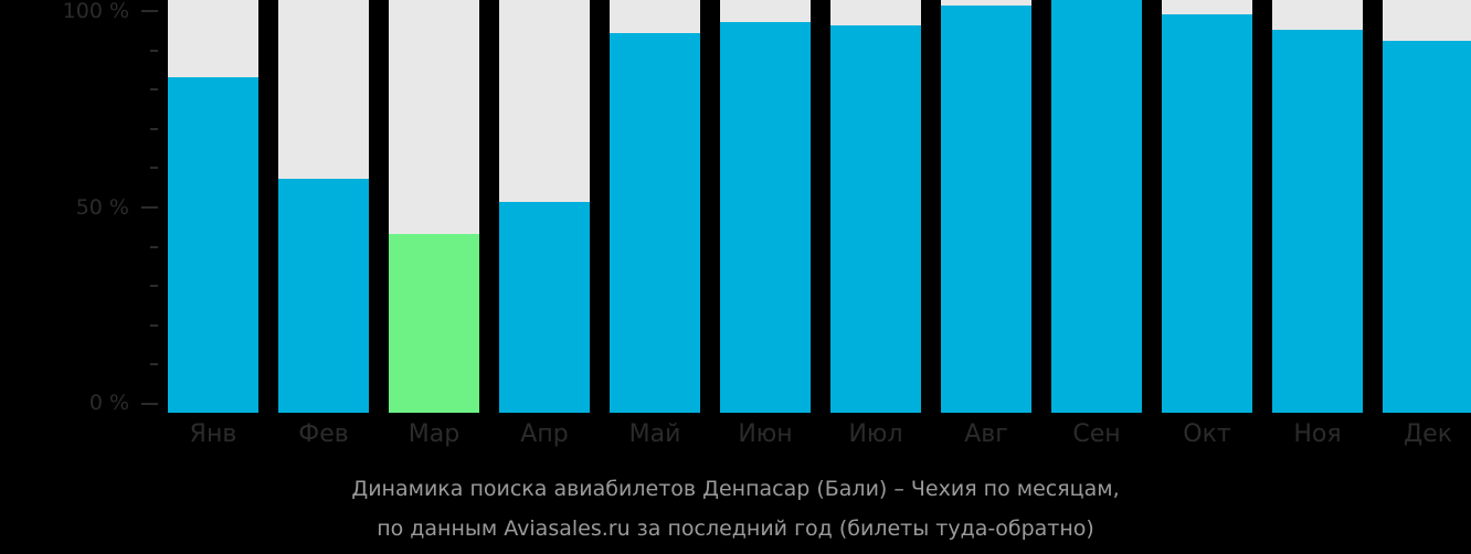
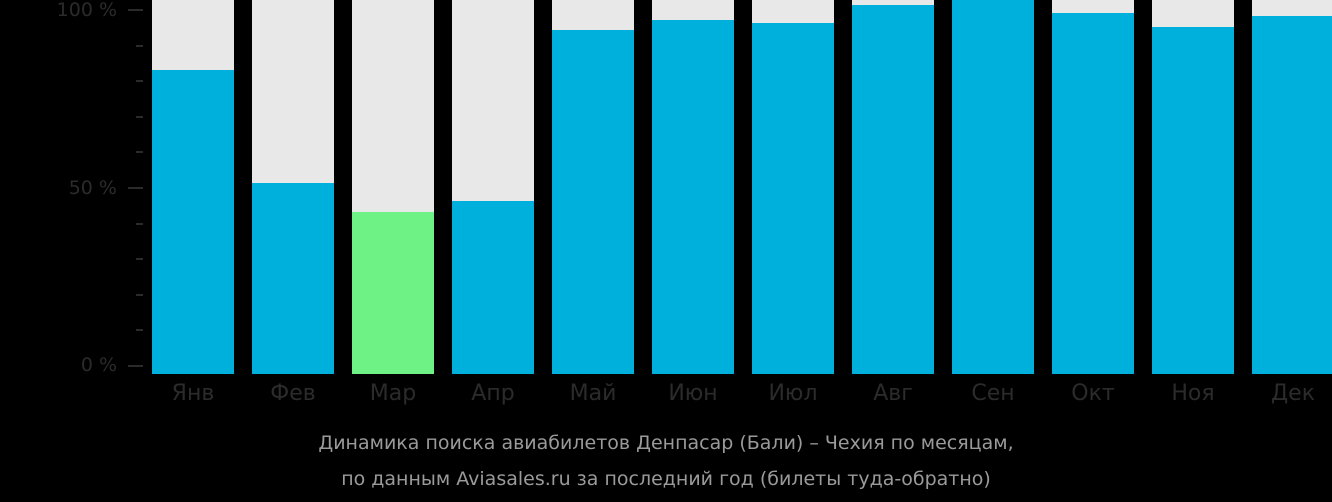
Фев: 57% -> 51%
Апр: 51% -> 46%
Дек: 92% -> 98%
